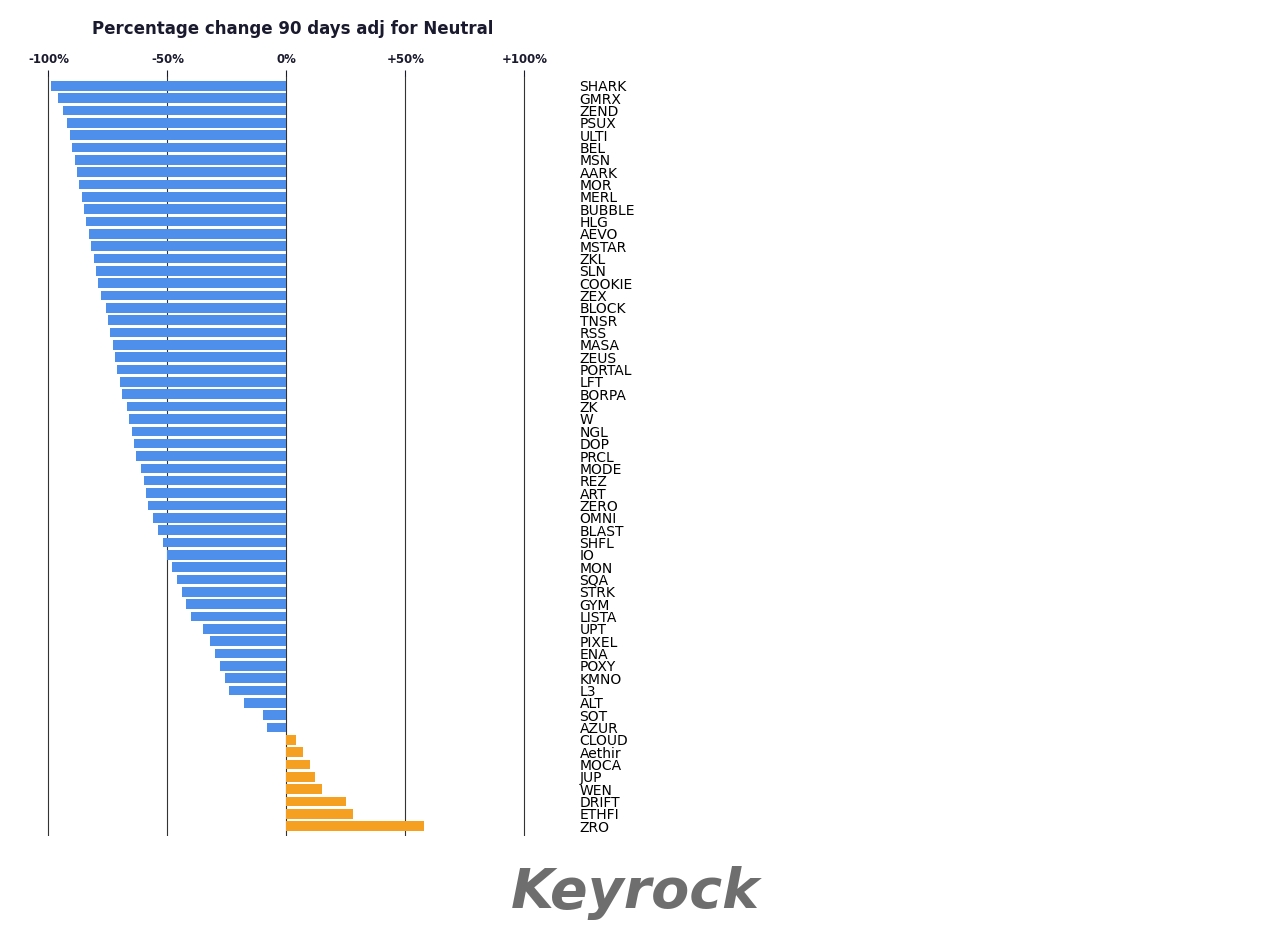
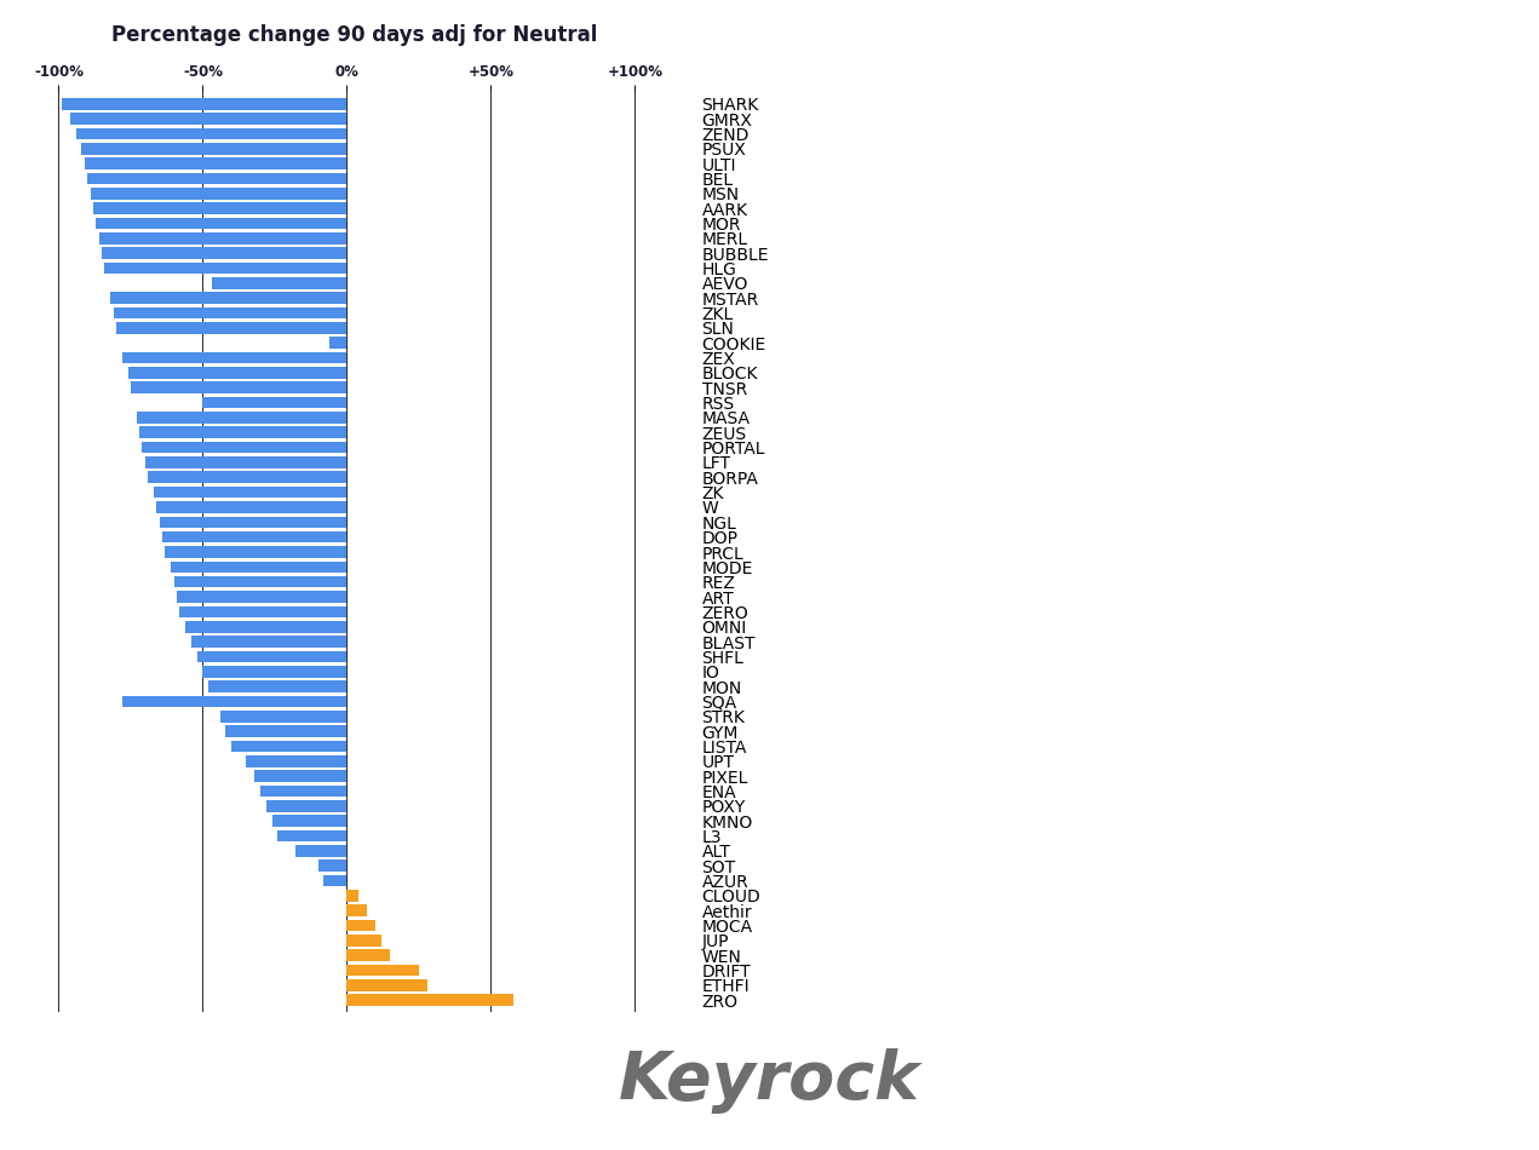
AEVO: -83% -> -47%
COOKIE: -79% -> -6%
RSS: -74% -> -50%
SQA: -46% -> -78%
